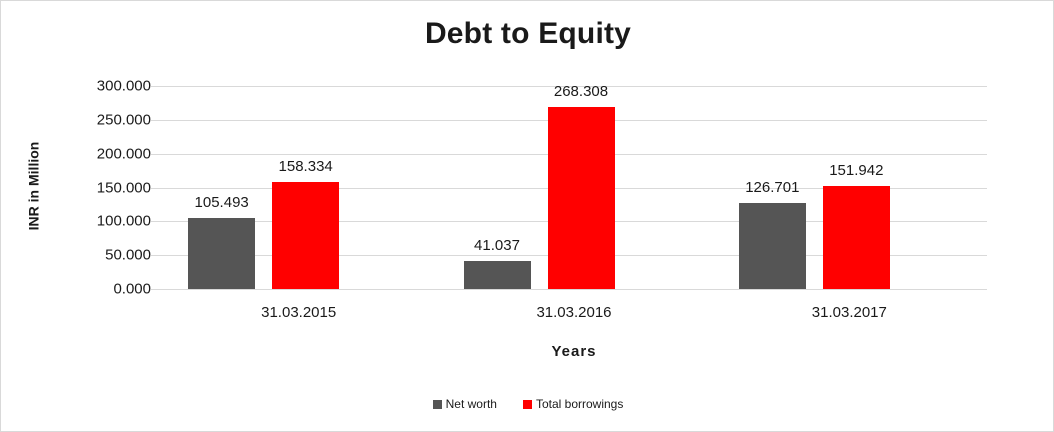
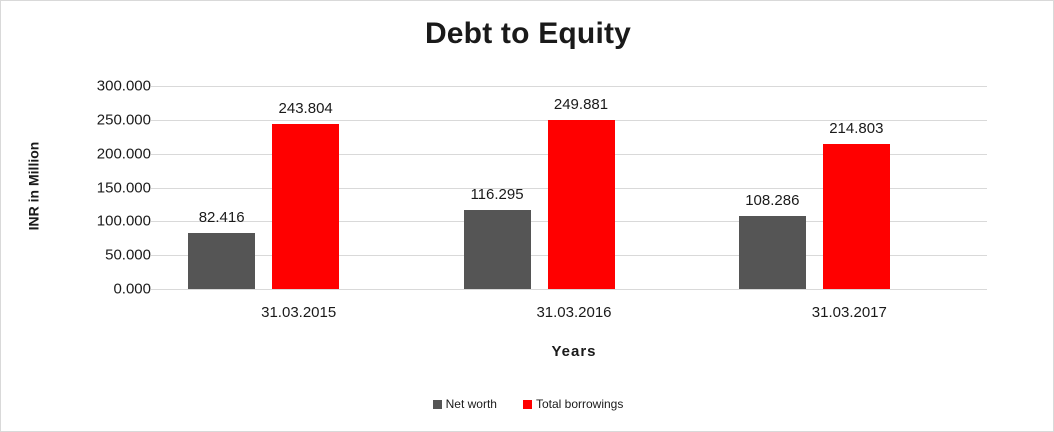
Net worth/31.03.2015: 105.493 -> 82.416
Total borrowings/31.03.2015: 158.334 -> 243.804
Net worth/31.03.2016: 41.037 -> 116.295
Total borrowings/31.03.2016: 268.308 -> 249.881
Net worth/31.03.2017: 126.701 -> 108.286
Total borrowings/31.03.2017: 151.942 -> 214.803
